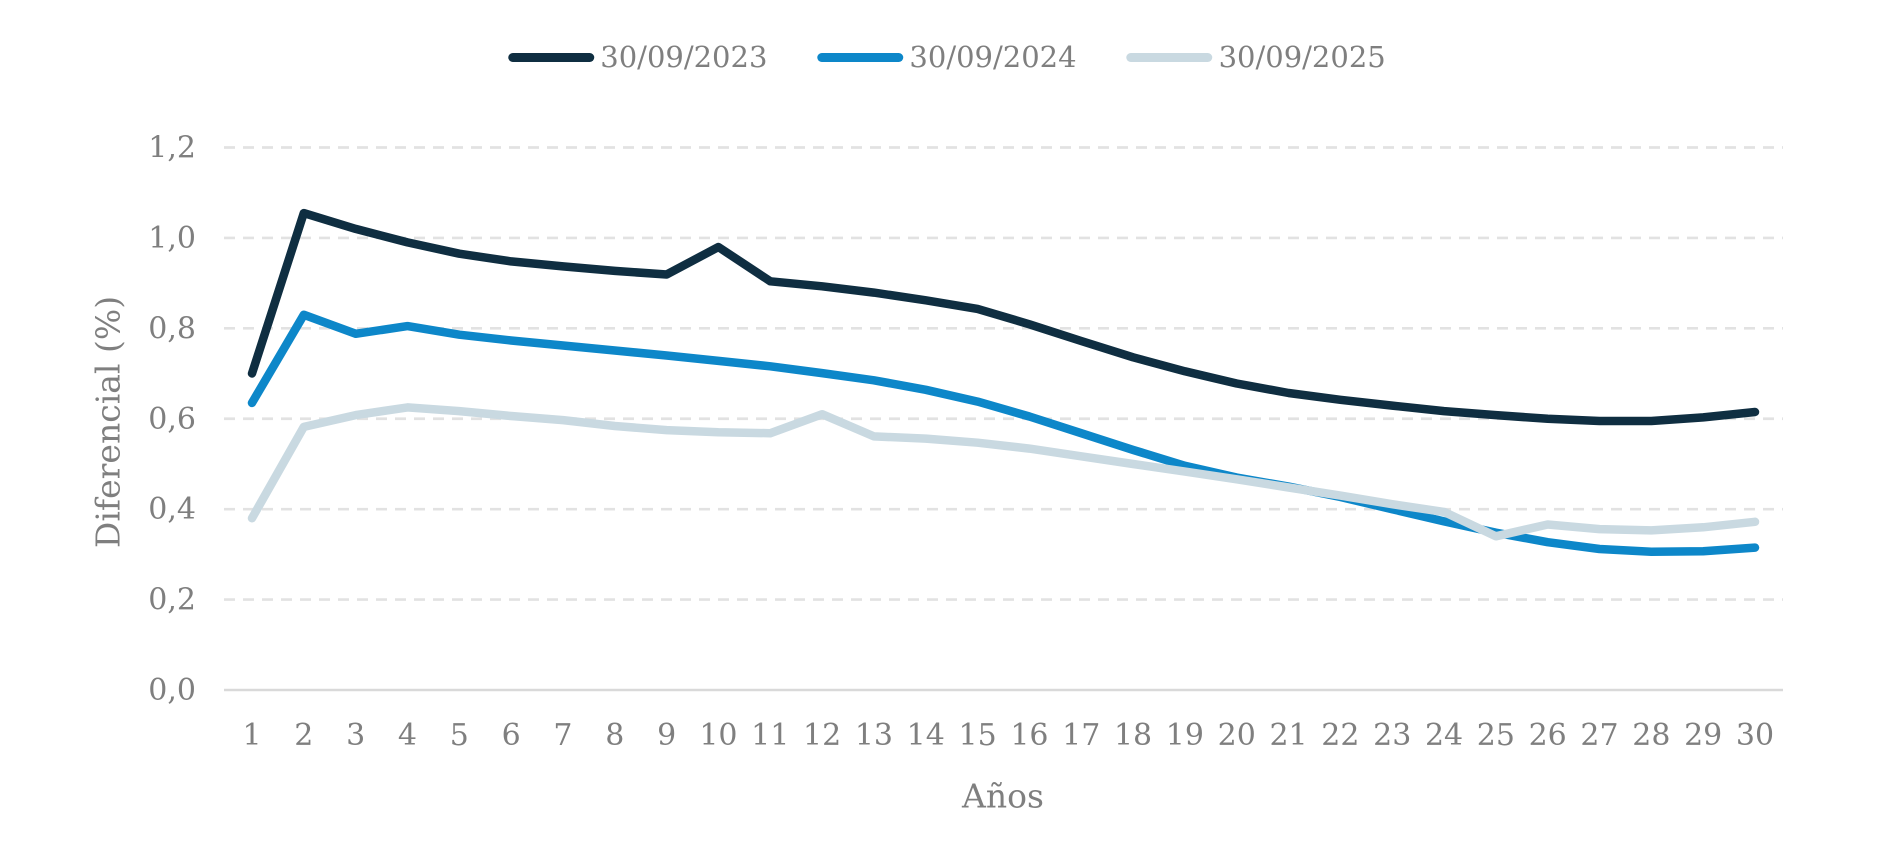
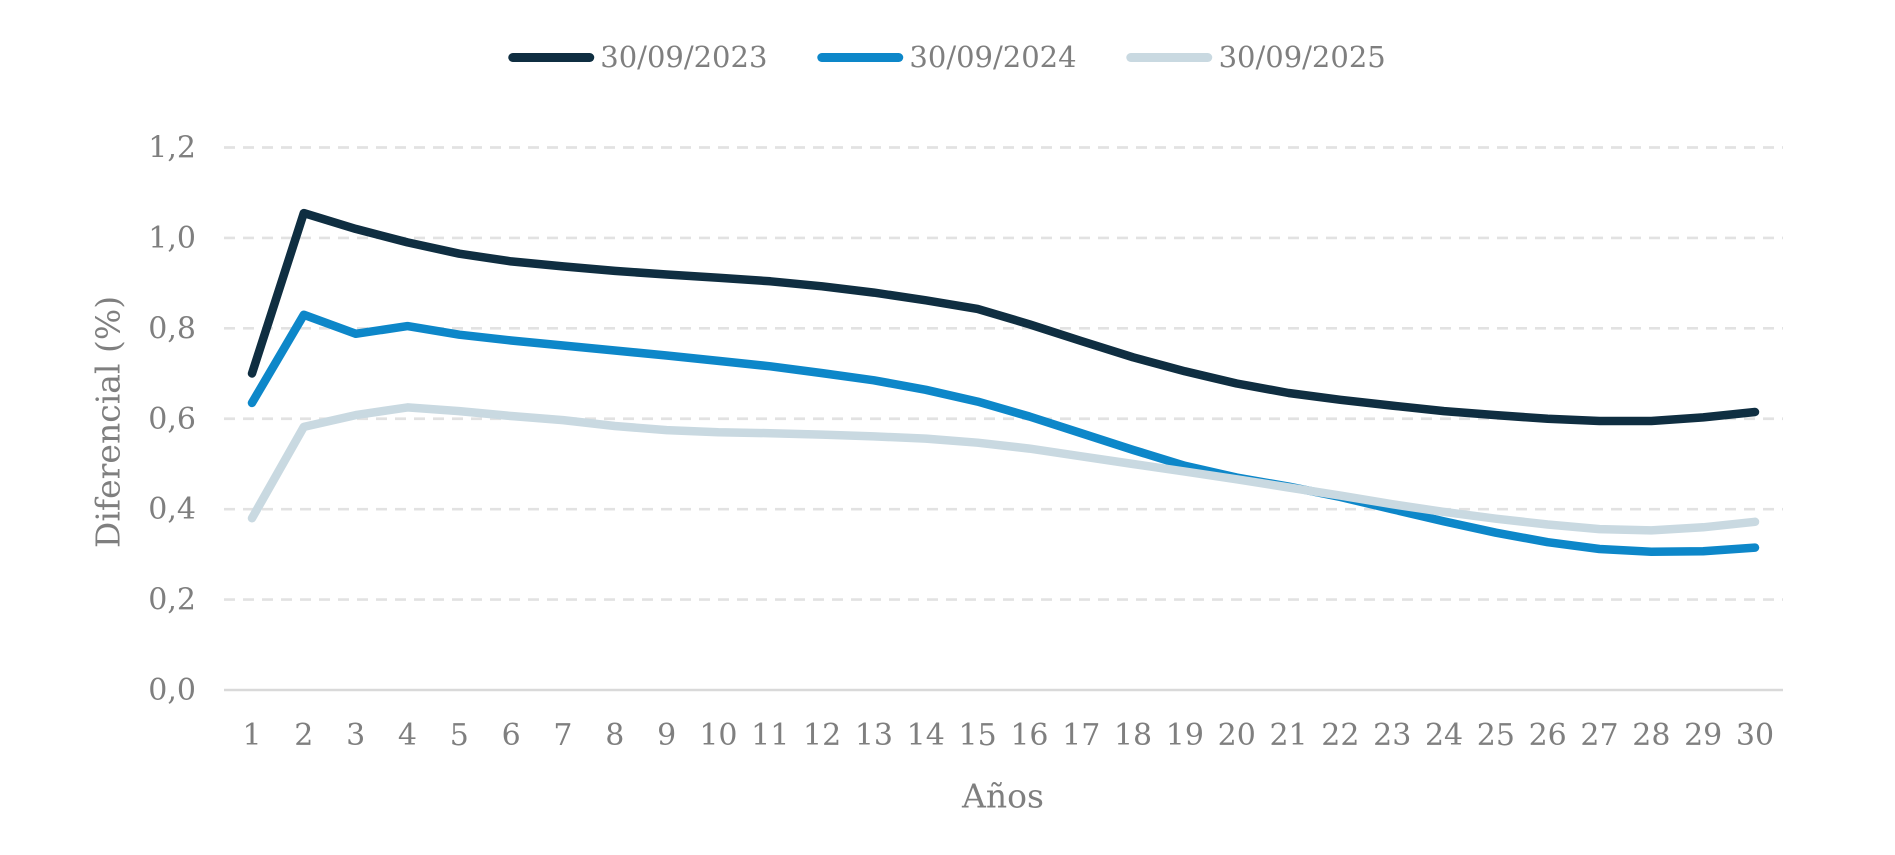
30/09/2023/10: 0,98 -> 0,91
30/09/2025/12: 0,61 -> 0,56
30/09/2025/25: 0,34 -> 0,38
